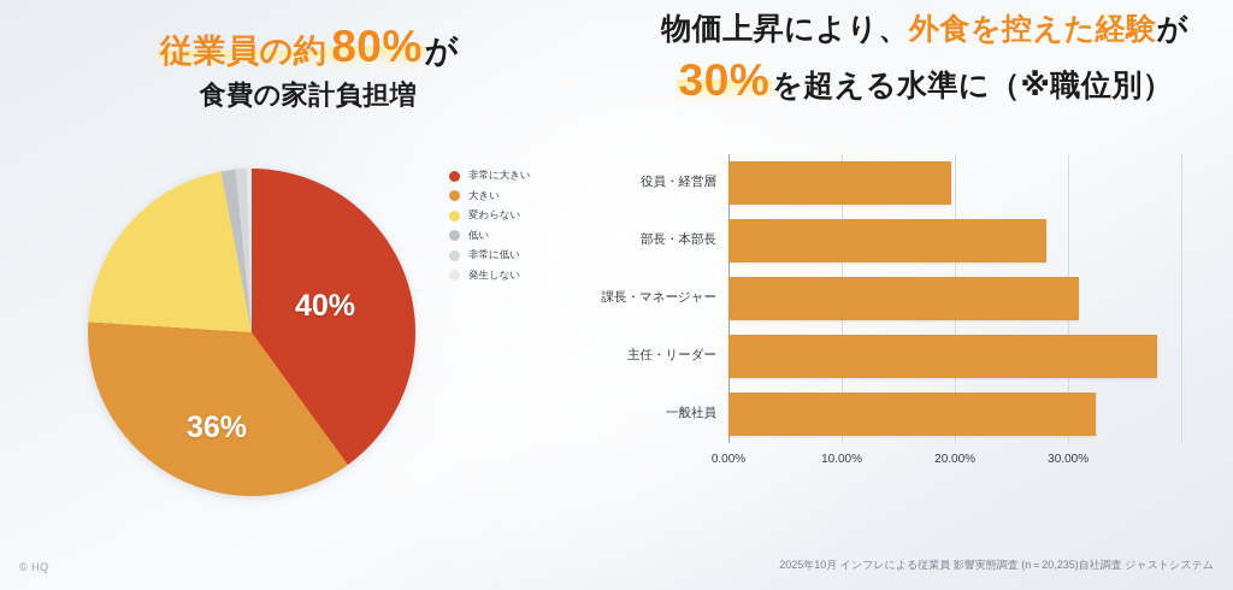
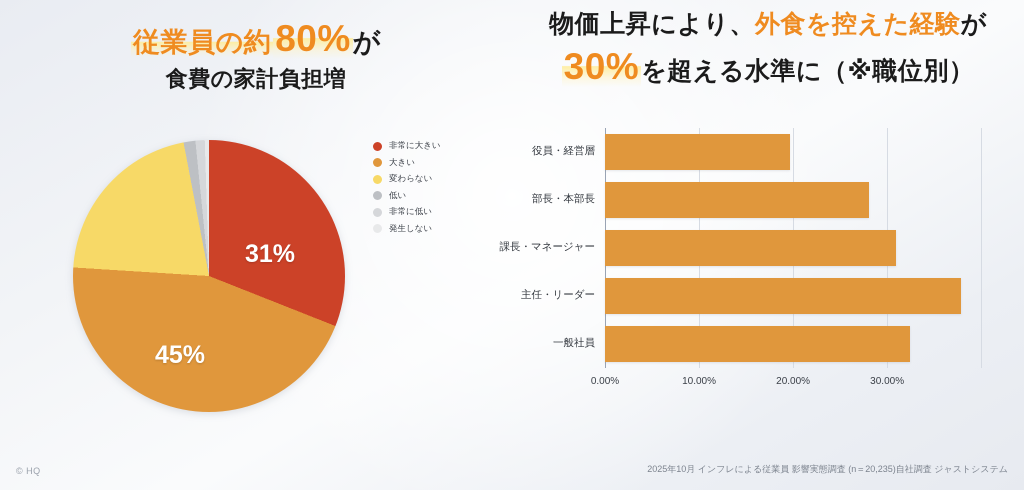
食費の家計負担増/非常に大きい: 40% -> 31%
食費の家計負担増/大きい: 36% -> 45%
